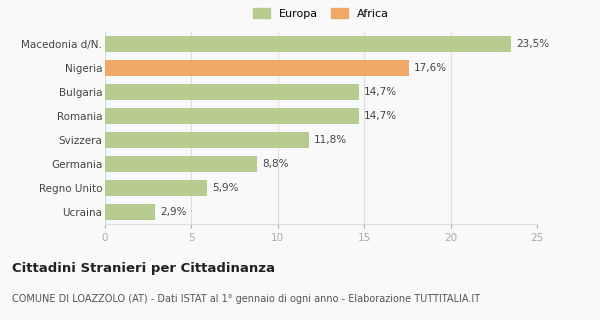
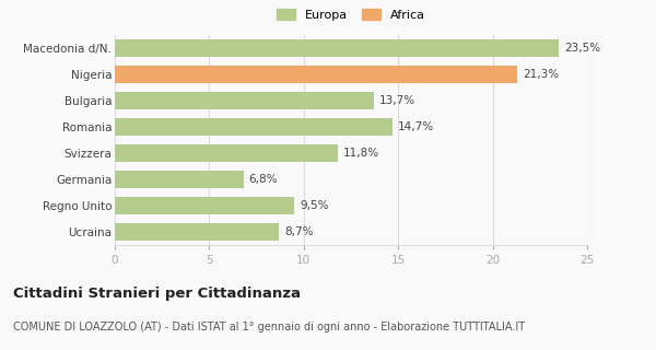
Nigeria: 17,6% -> 21,3%
Bulgaria: 14,7% -> 13,7%
Germania: 8,8% -> 6,8%
Regno Unito: 5,9% -> 9,5%
Ucraina: 2,9% -> 8,7%
